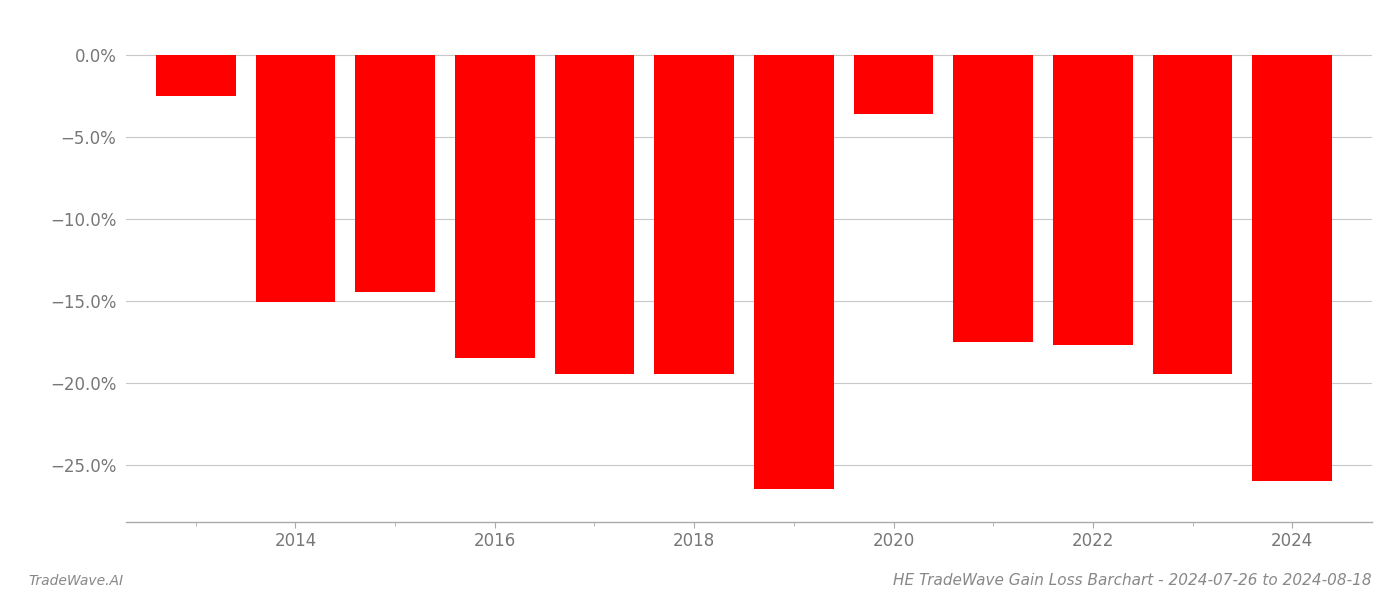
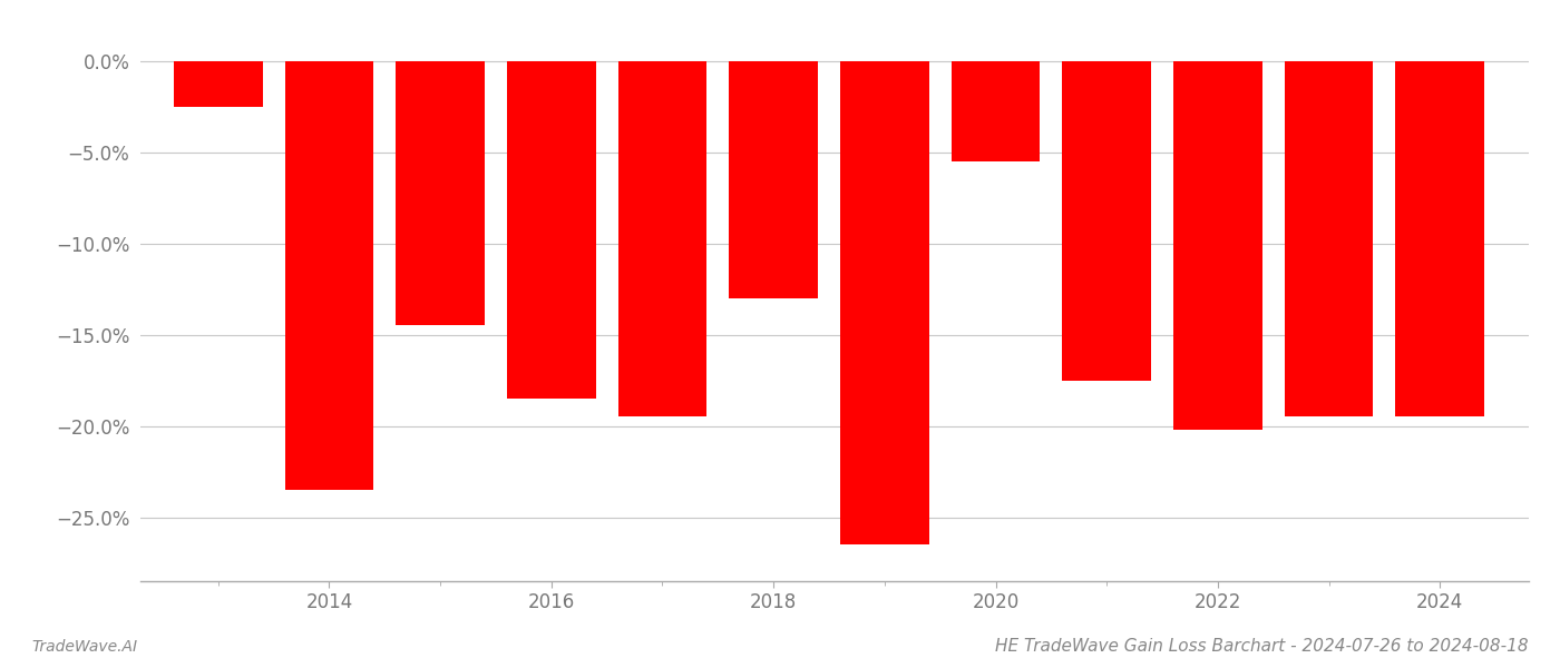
2014: -15.1% -> -23.5%
2018: -19.5% -> -13.0%
2020: -3.6% -> -5.5%
2022: -17.7% -> -20.2%
2024: -26.0% -> -19.5%
